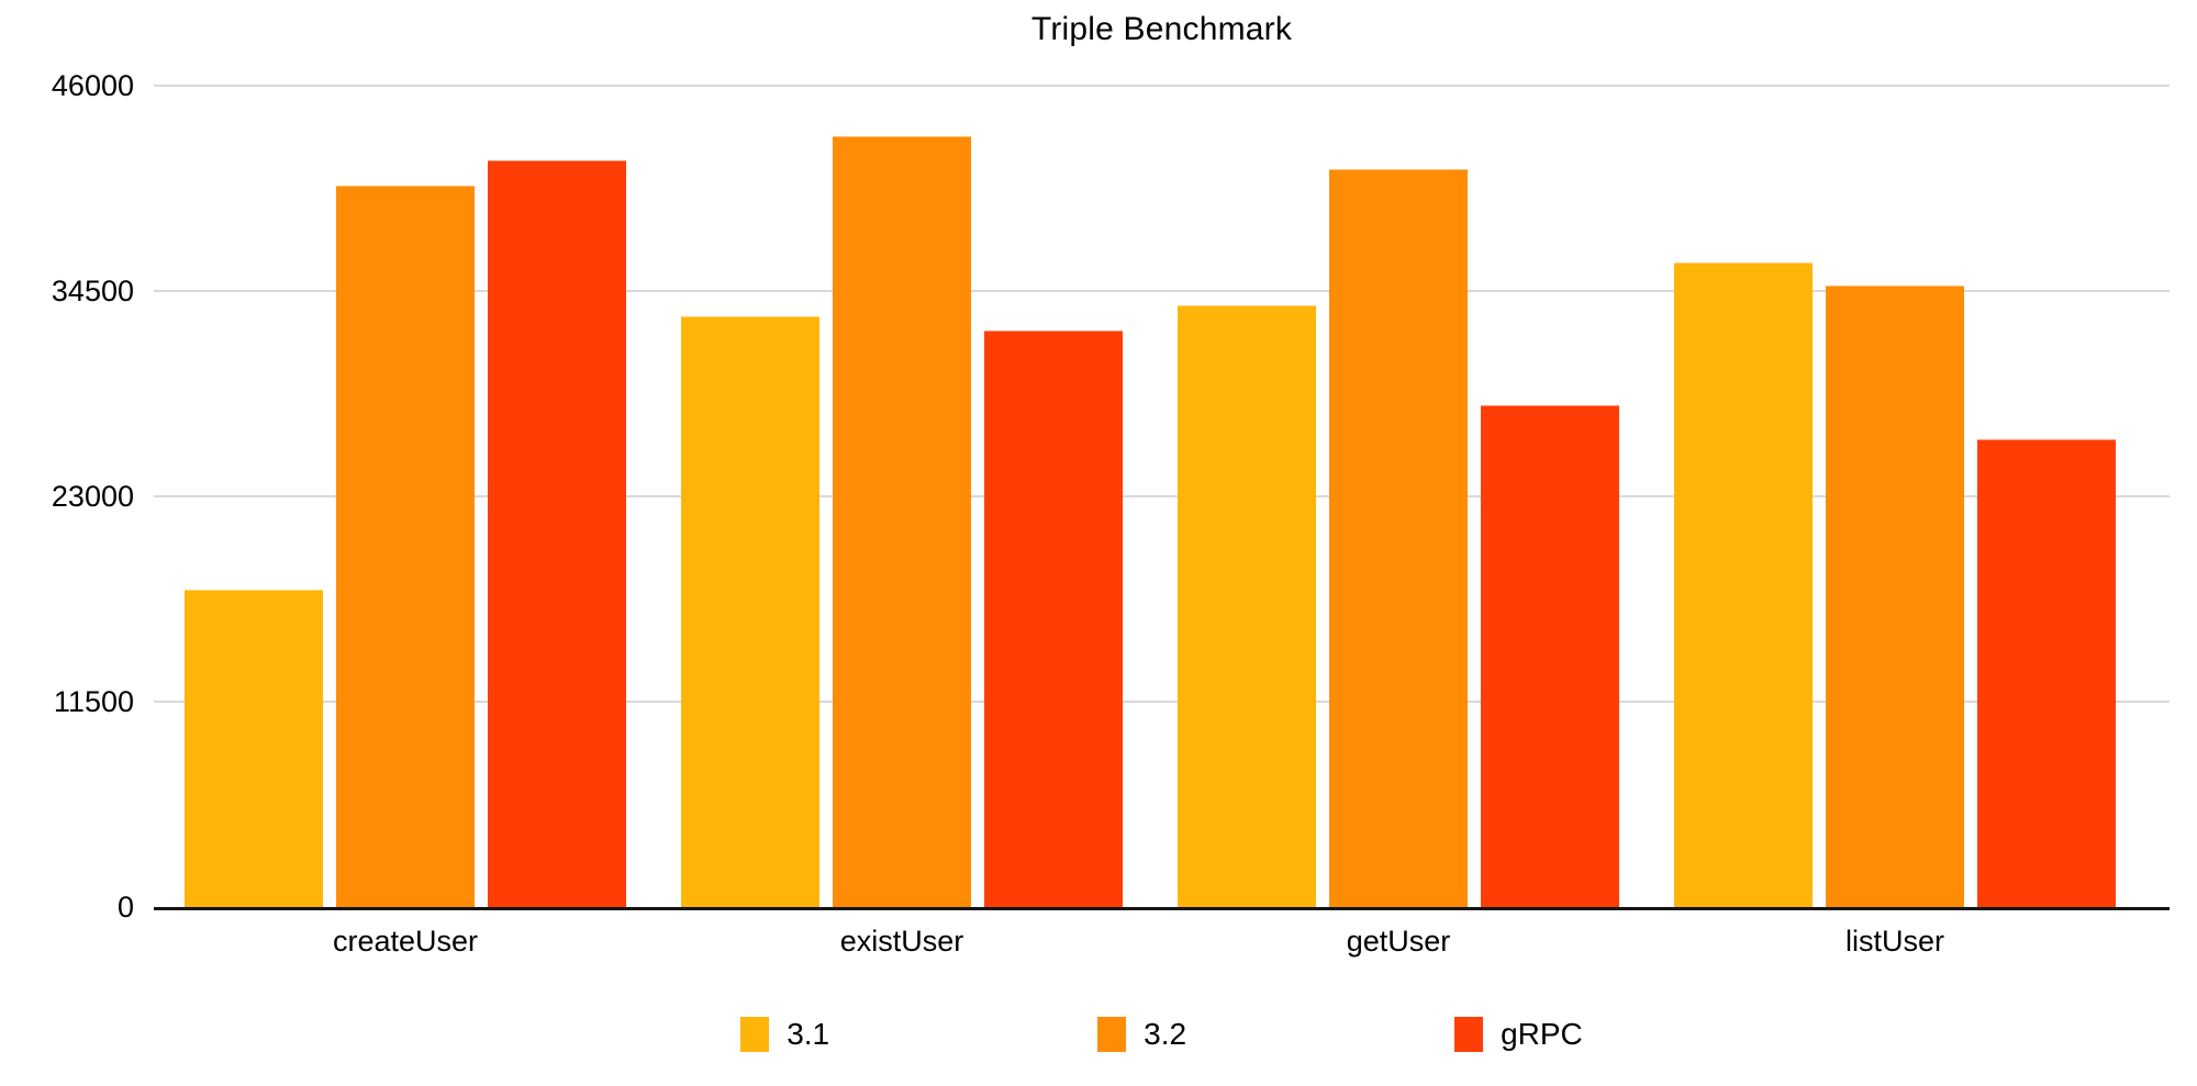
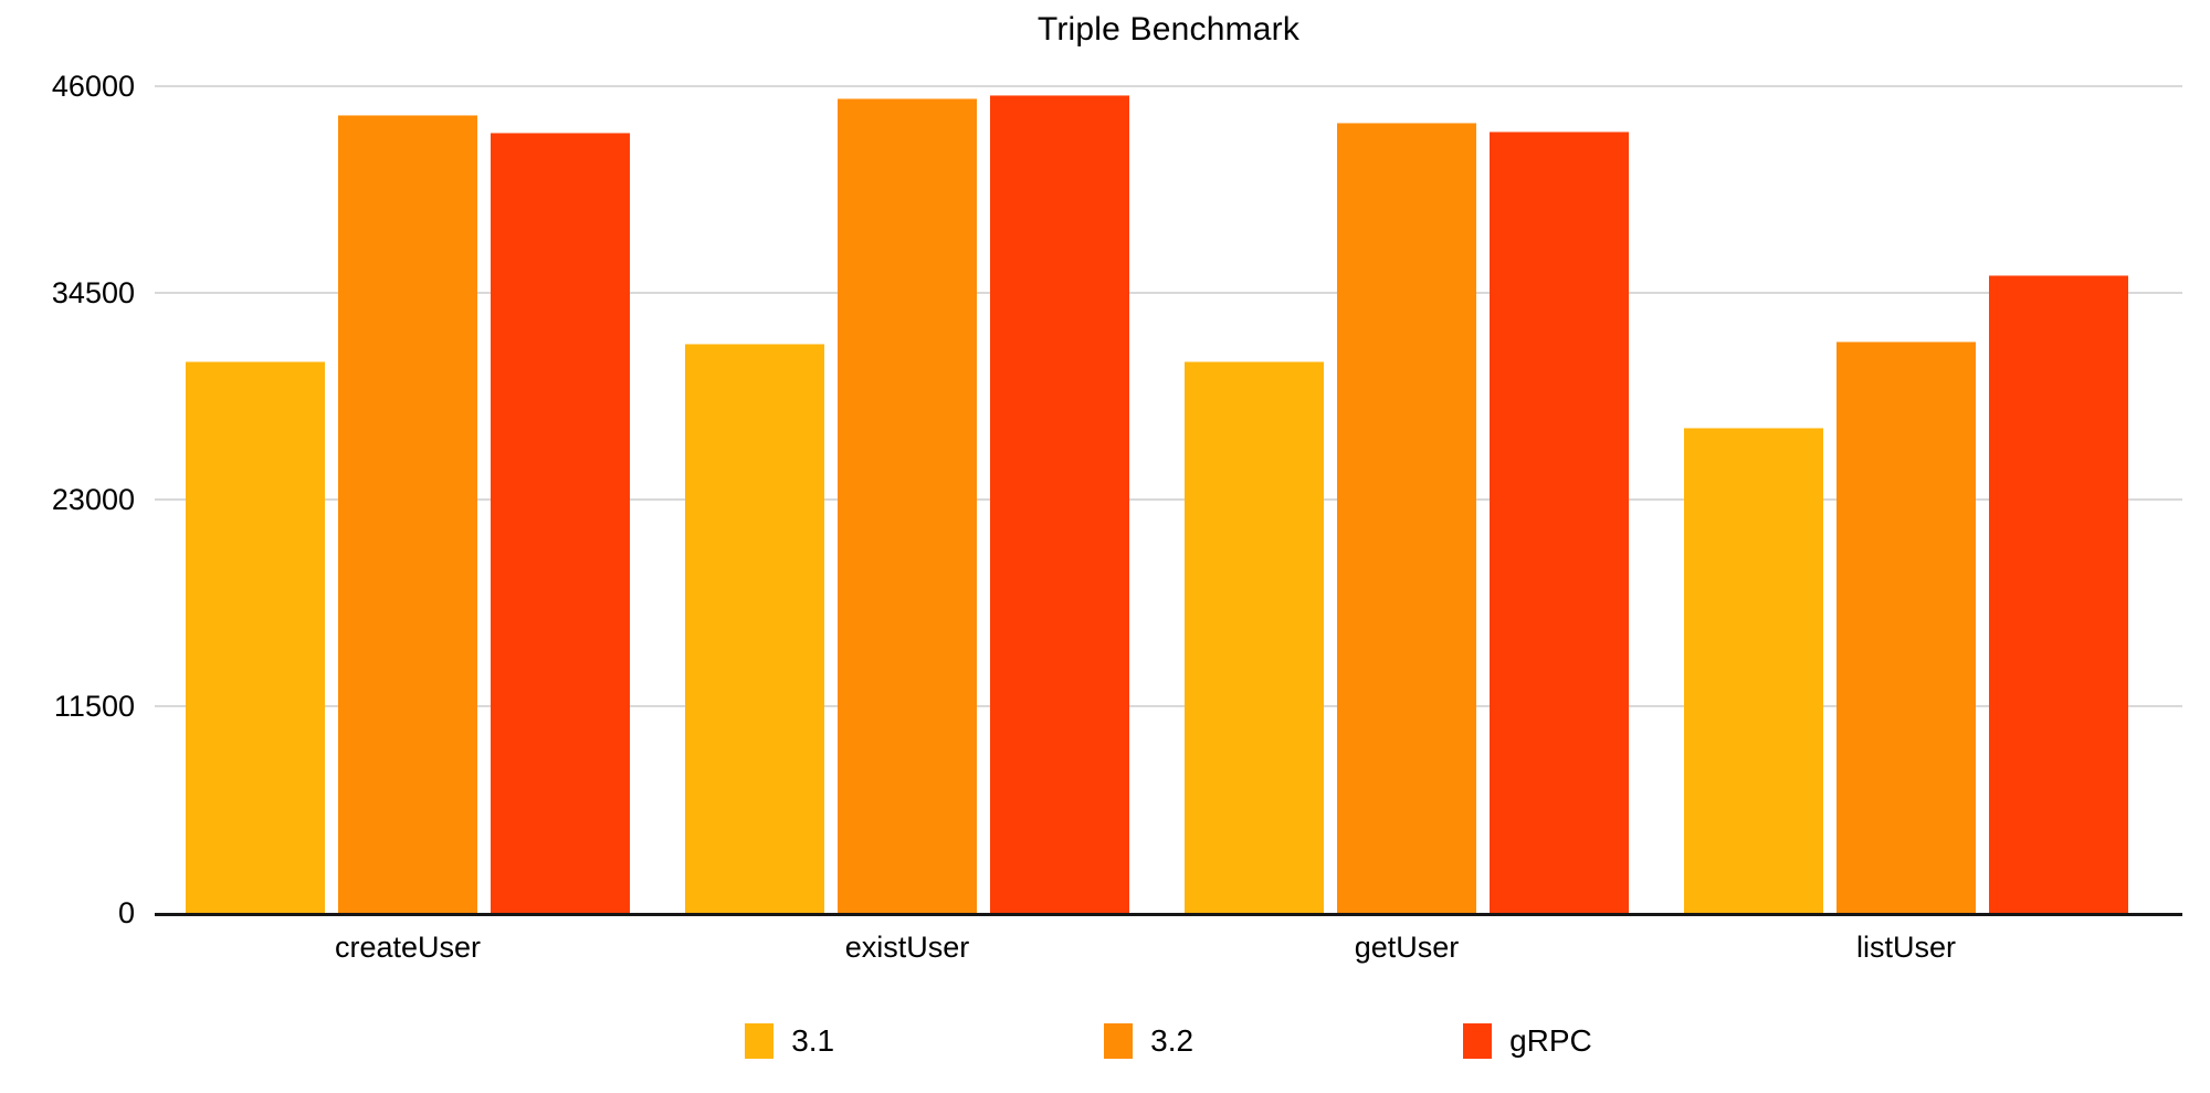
3.1/createUser: 17800 -> 30700
3.2/createUser: 40400 -> 44400
gRPC/createUser: 41800 -> 43400
3.1/existUser: 33100 -> 31700
3.2/existUser: 43200 -> 45300
gRPC/existUser: 32300 -> 45500
3.1/getUser: 33700 -> 30700
3.2/getUser: 41300 -> 44000
gRPC/getUser: 28100 -> 43500
3.1/listUser: 36100 -> 27000
3.2/listUser: 34800 -> 31800
gRPC/listUser: 26200 -> 35500
